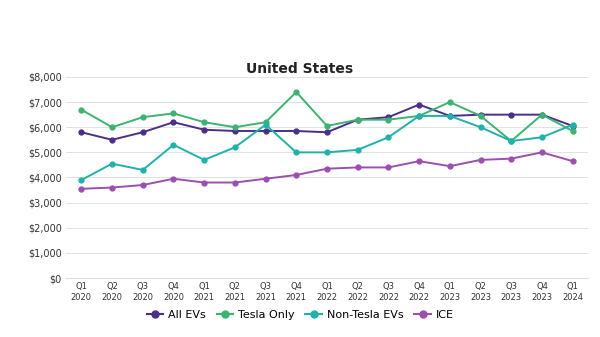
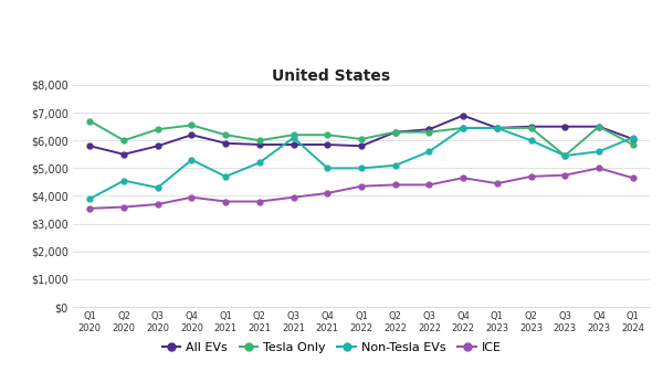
Tesla Only/Q4 2021: $7,400 -> $6,200
Tesla Only/Q1 2023: $7,000 -> $6,450
